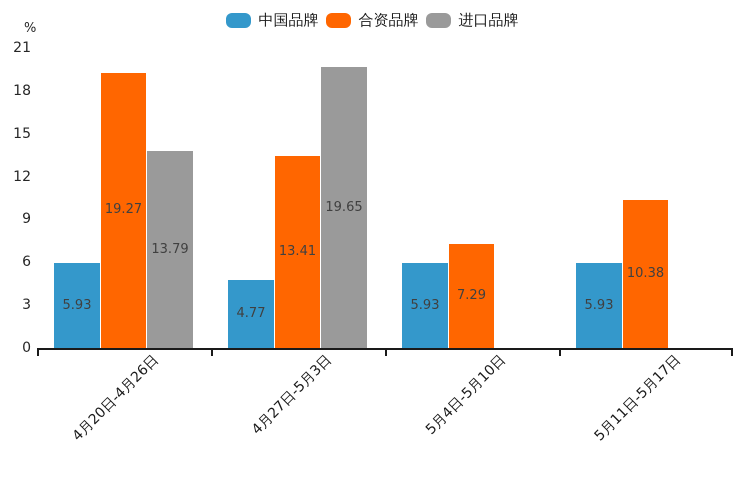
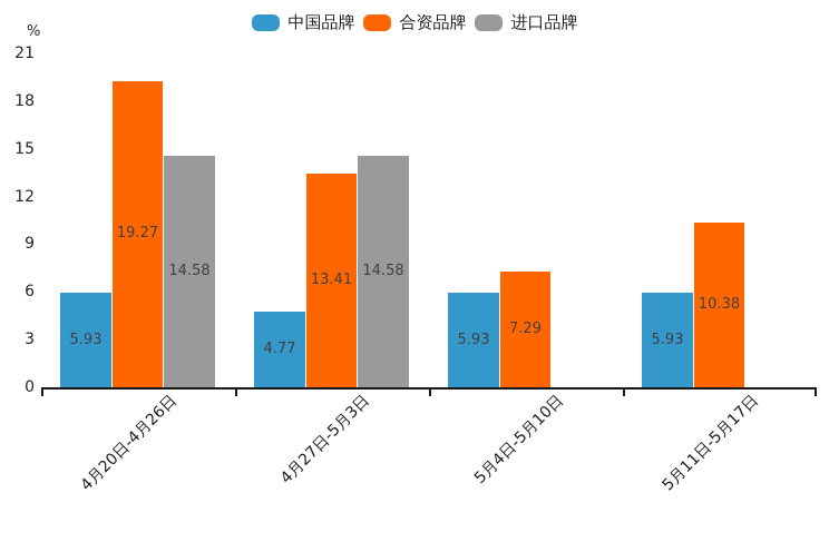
进口品牌/4月20日-4月26日: 13.79 -> 14.58
进口品牌/4月27日-5月3日: 19.65 -> 14.58
